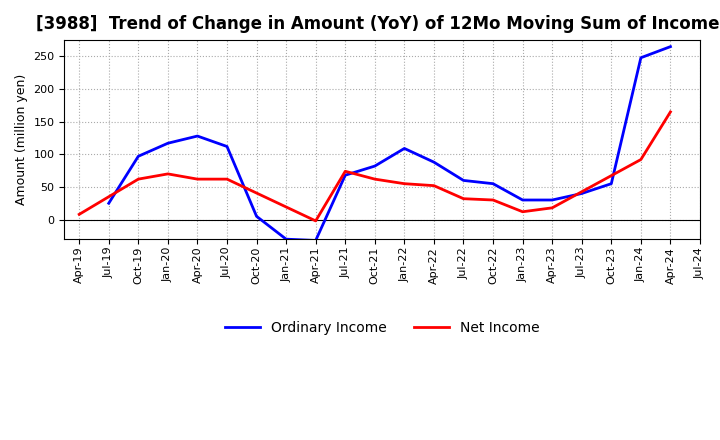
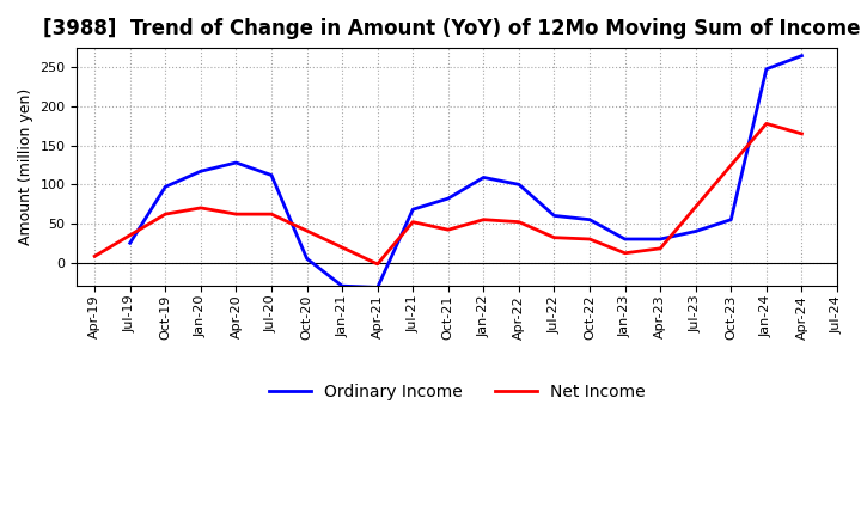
Net Income/Jul-21: 74 -> 52
Net Income/Oct-21: 62 -> 42
Ordinary Income/Apr-22: 88 -> 100
Net Income/Jan-24: 92 -> 178
